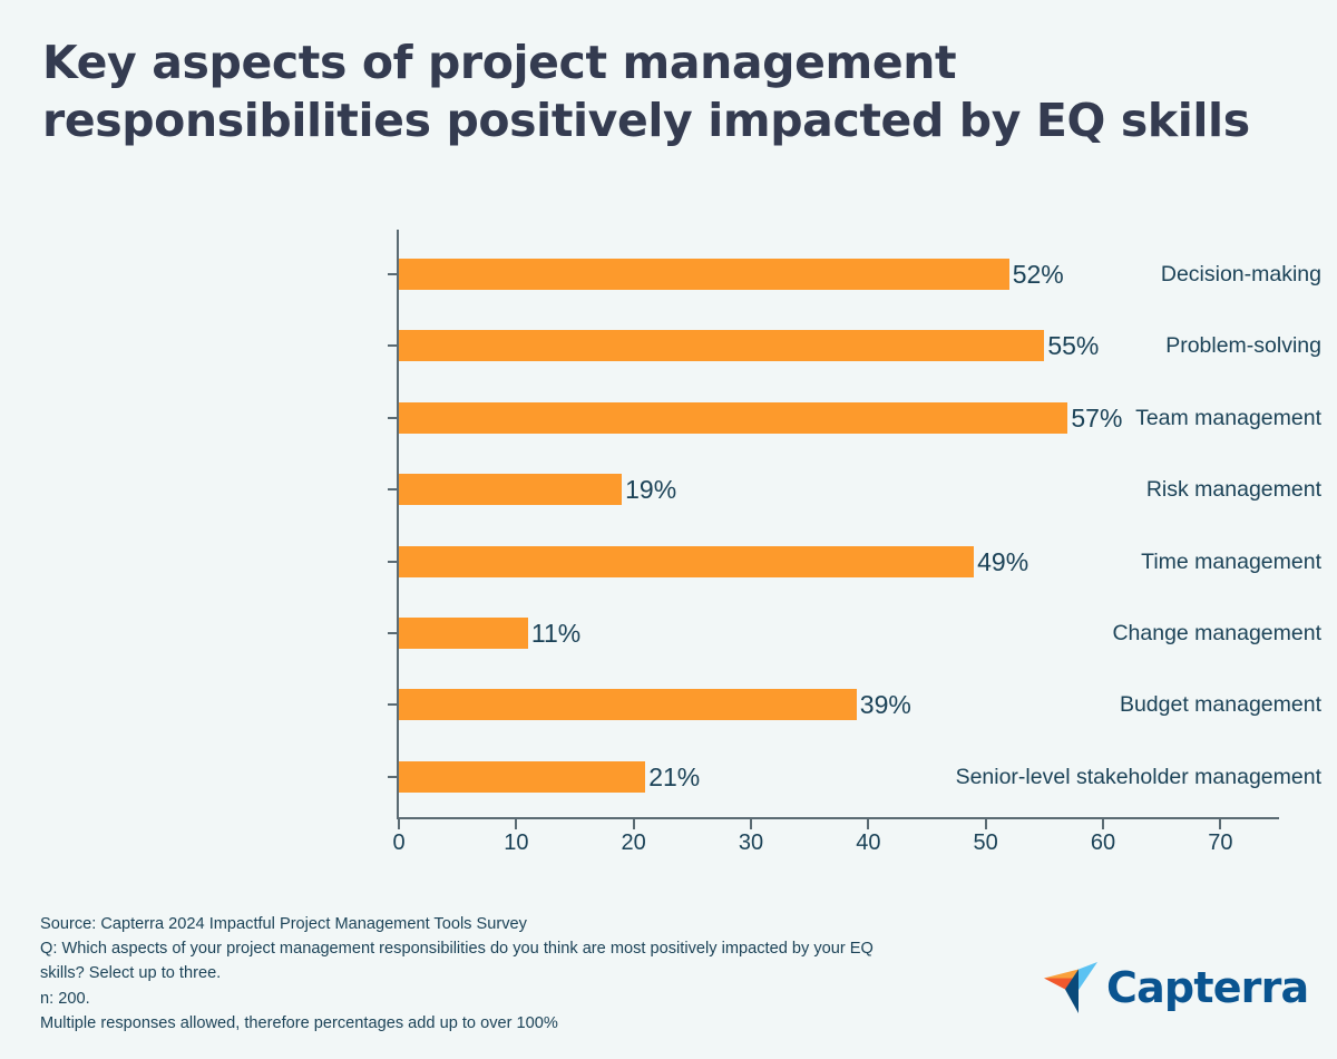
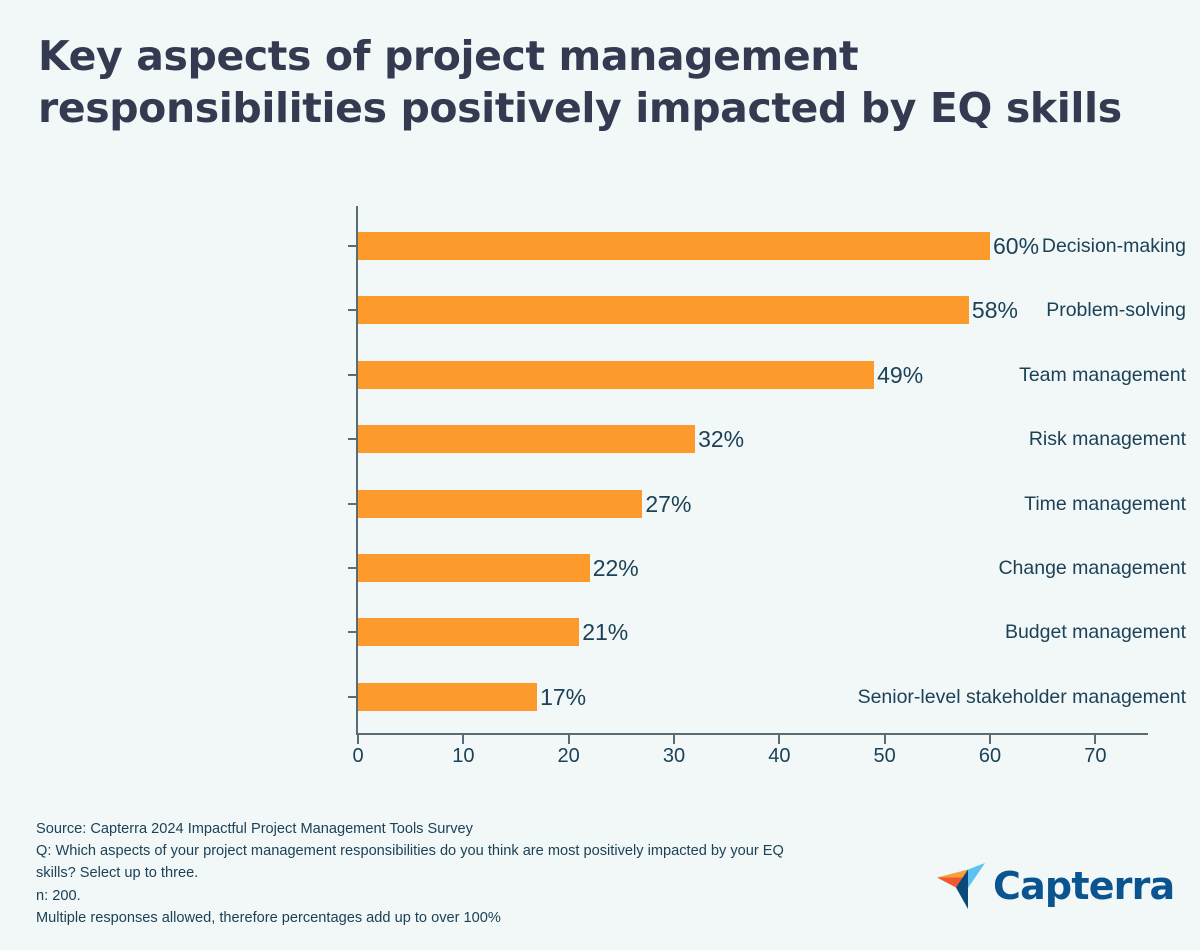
Decision-making: 52% -> 60%
Problem-solving: 55% -> 58%
Team management: 57% -> 49%
Risk management: 19% -> 32%
Time management: 49% -> 27%
Change management: 11% -> 22%
Budget management: 39% -> 21%
Senior-level stakeholder management: 21% -> 17%
